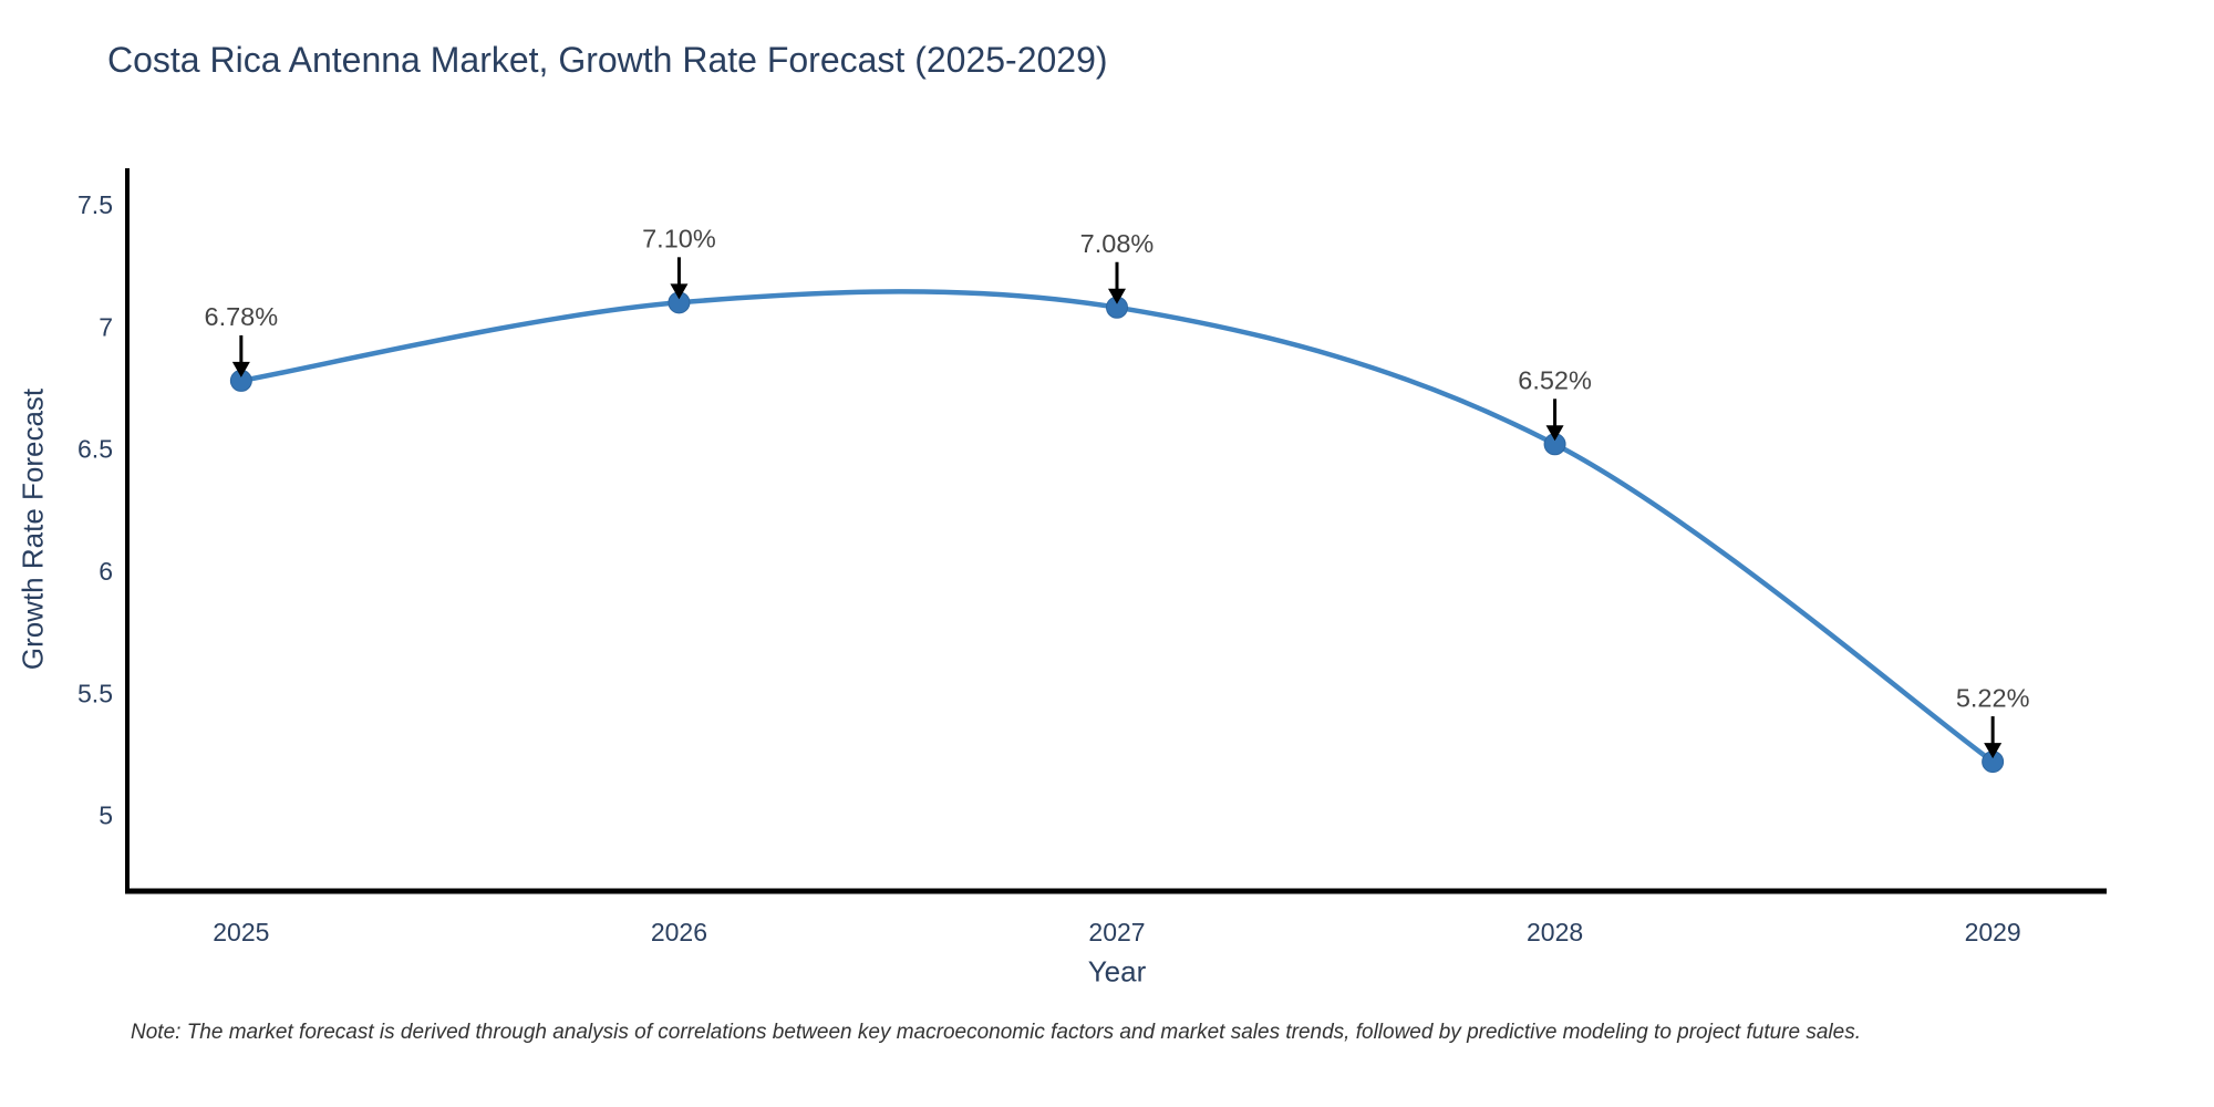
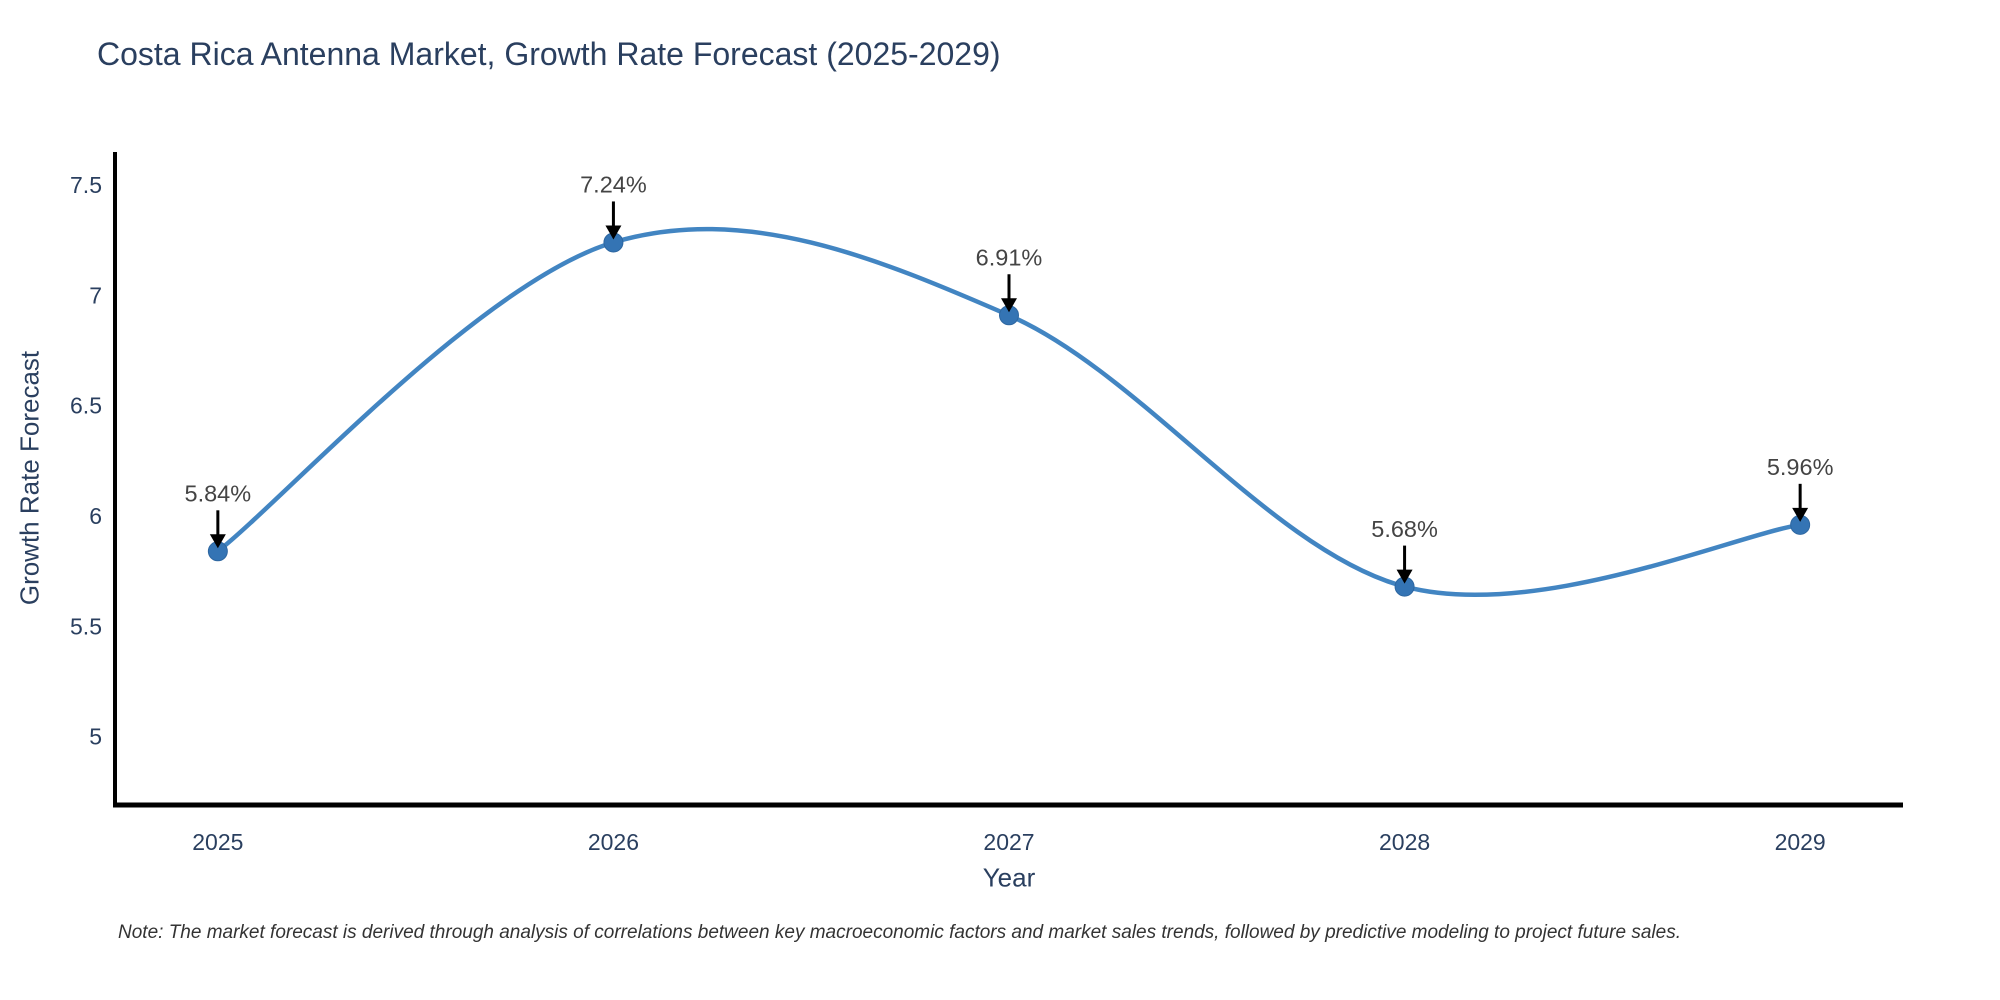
2025: 6.78% -> 5.84%
2026: 7.10% -> 7.24%
2027: 7.08% -> 6.91%
2028: 6.52% -> 5.68%
2029: 5.22% -> 5.96%
